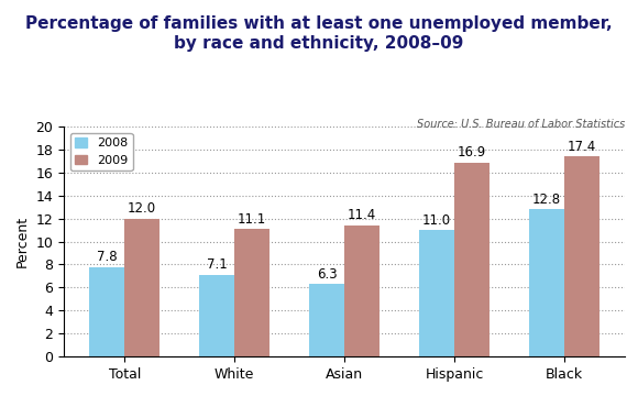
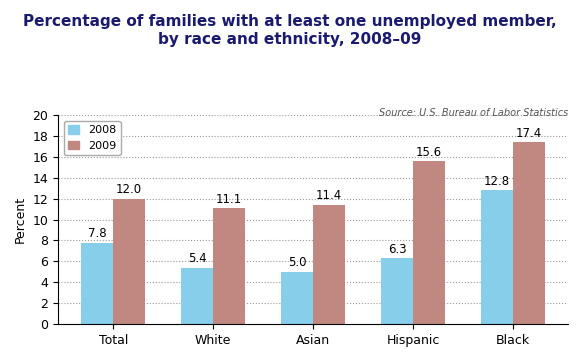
2008/White: 7.1 -> 5.4
2008/Asian: 6.3 -> 5.0
2008/Hispanic: 11.0 -> 6.3
2009/Hispanic: 16.9 -> 15.6
